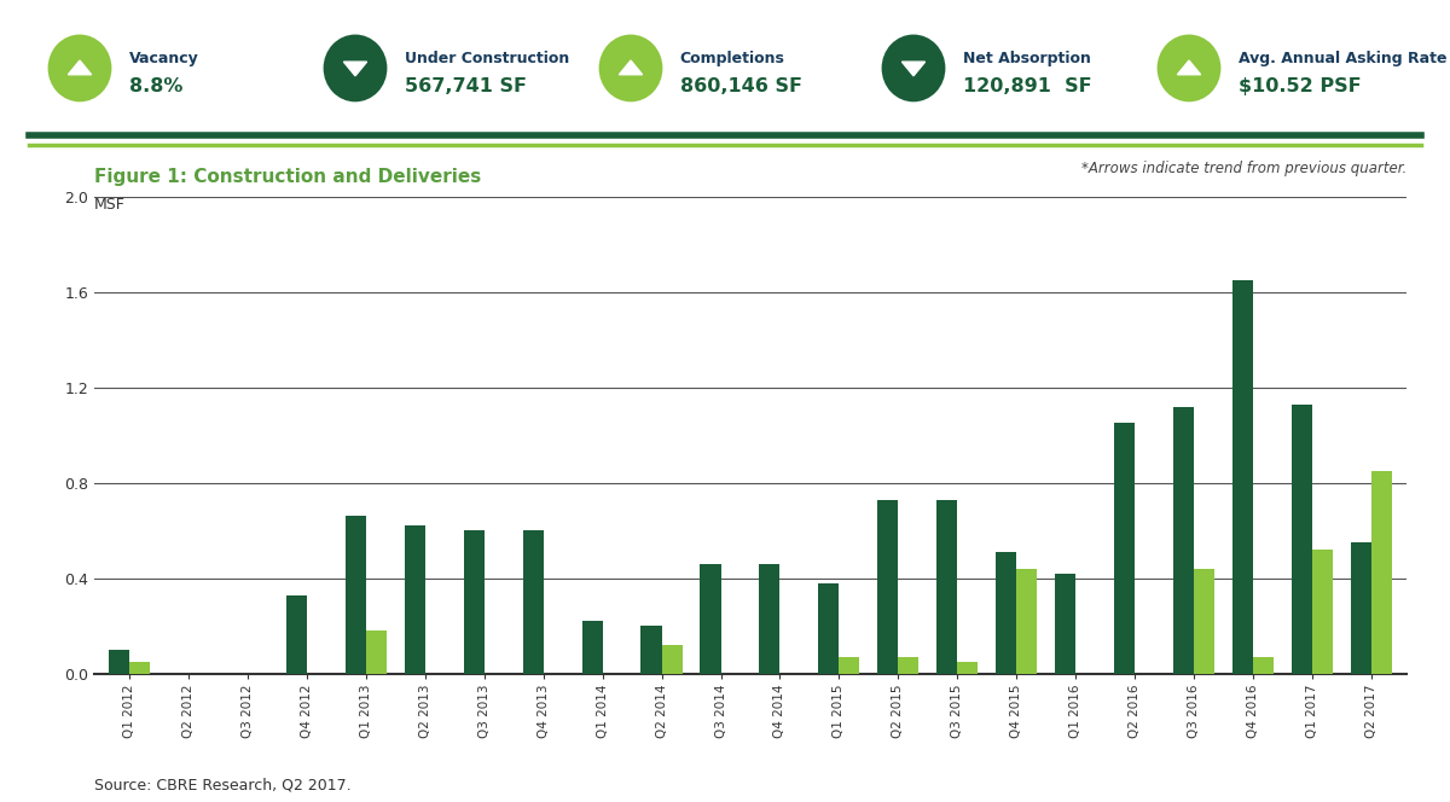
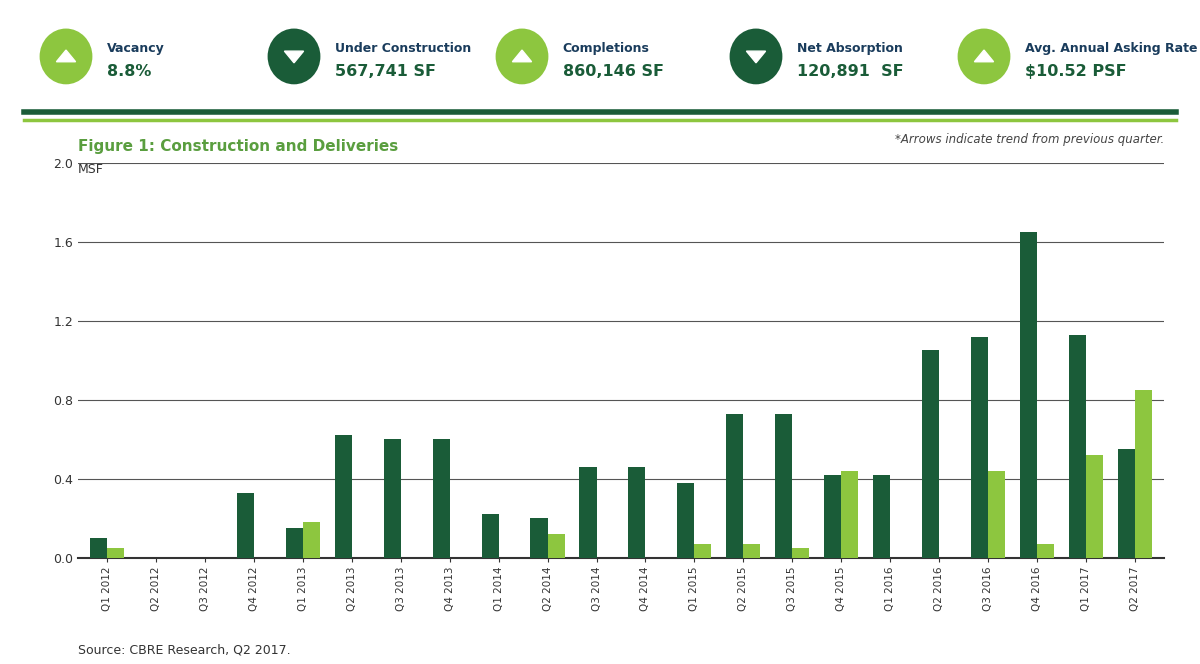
Under Construction/Q1 2013: 0.66 -> 0.15
Under Construction/Q4 2015: 0.51 -> 0.42
